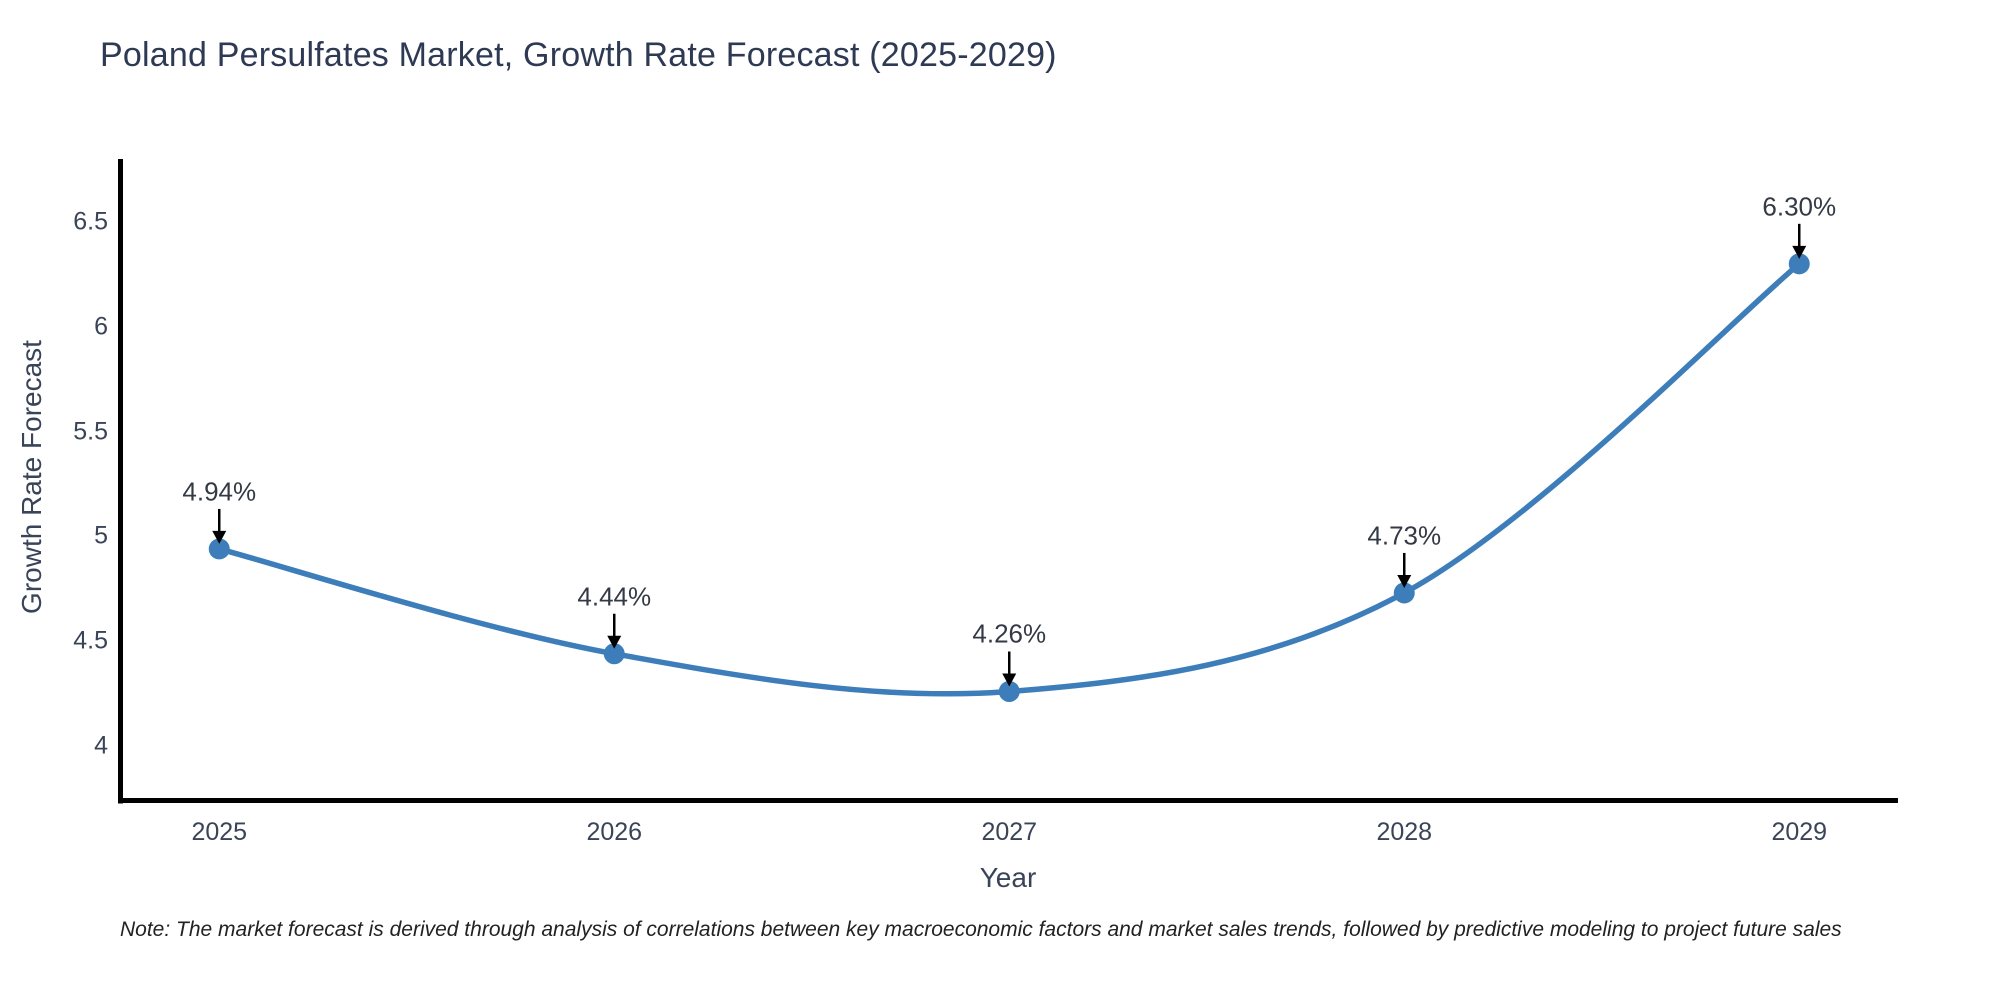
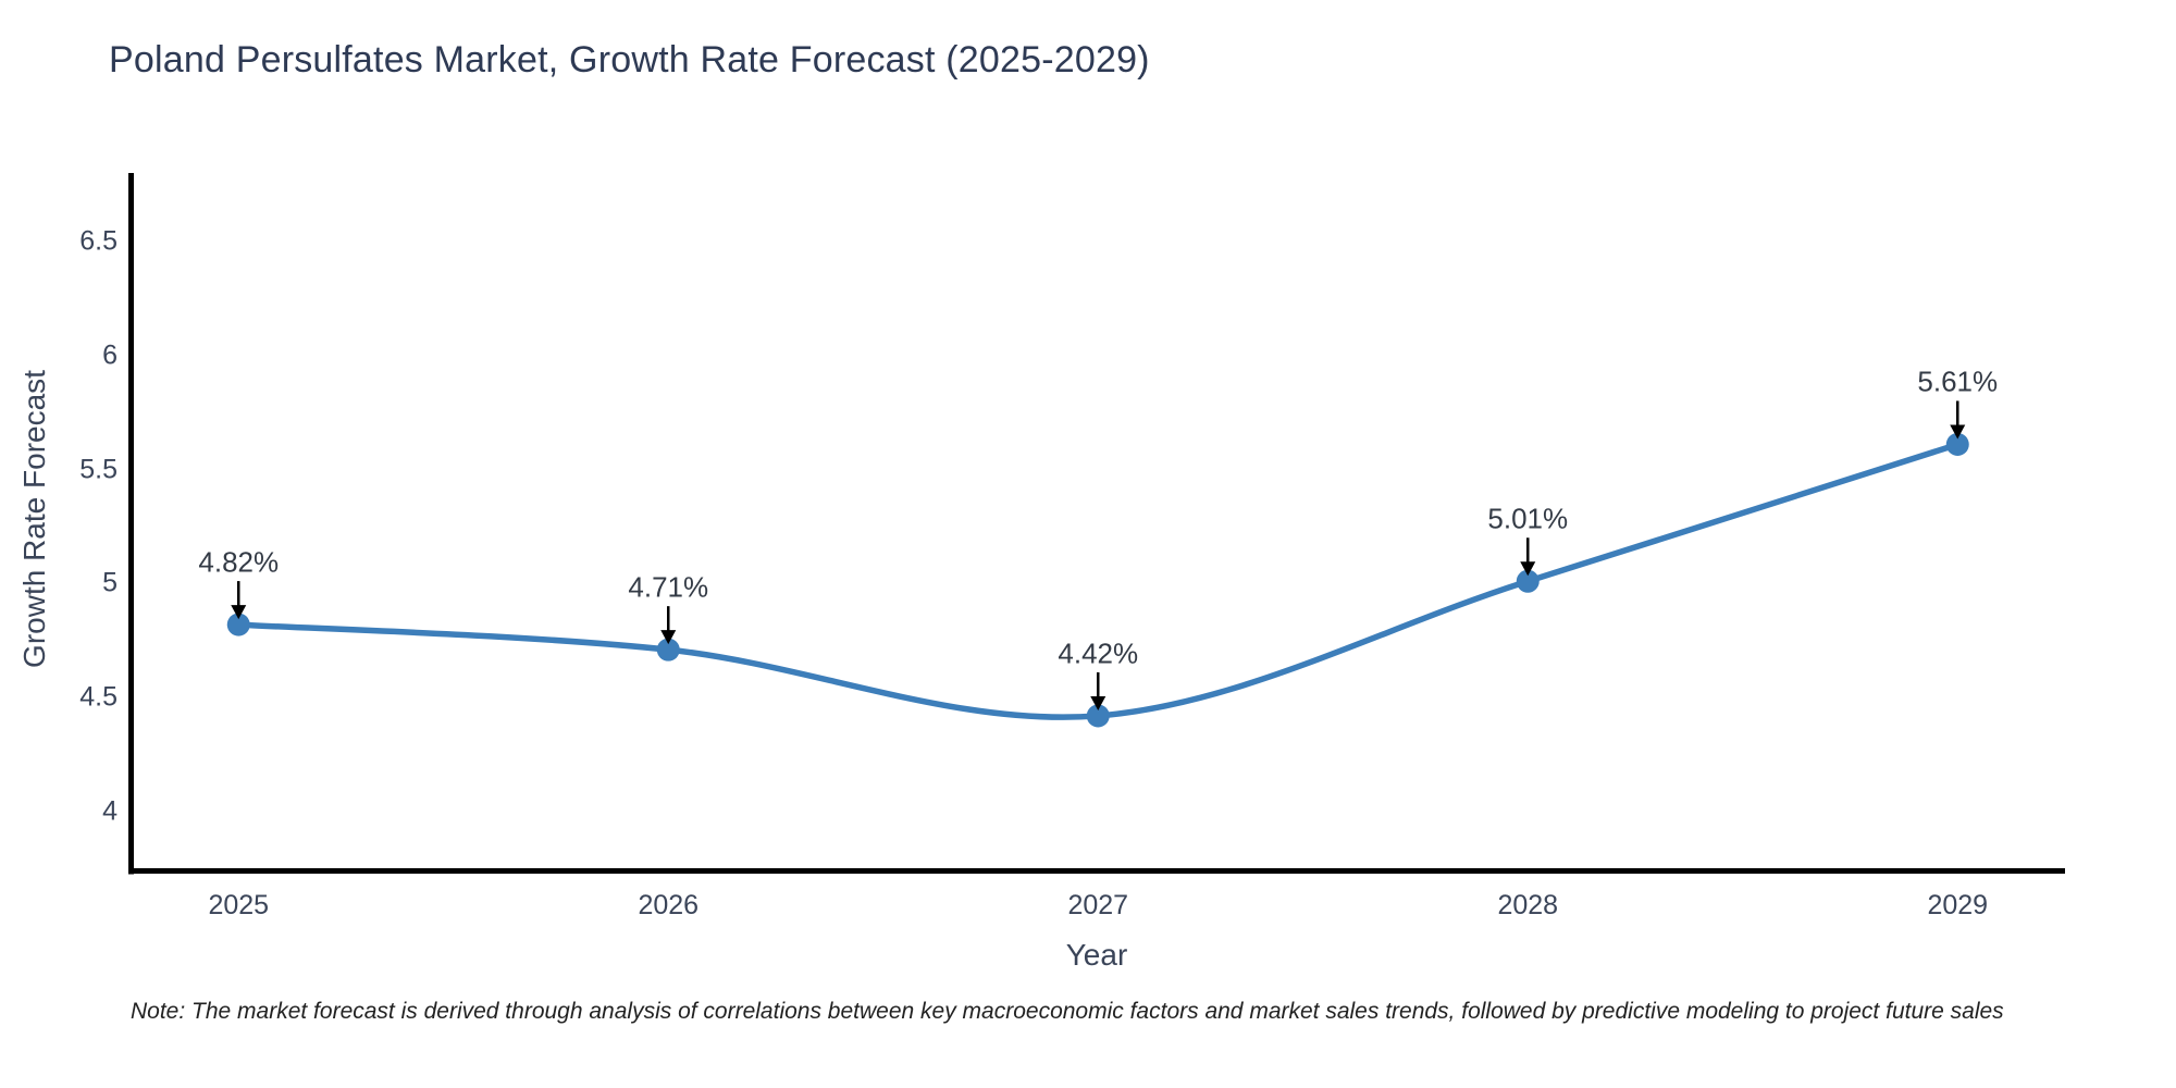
2025: 4.94% -> 4.82%
2026: 4.44% -> 4.71%
2027: 4.26% -> 4.42%
2028: 4.73% -> 5.01%
2029: 6.30% -> 5.61%
